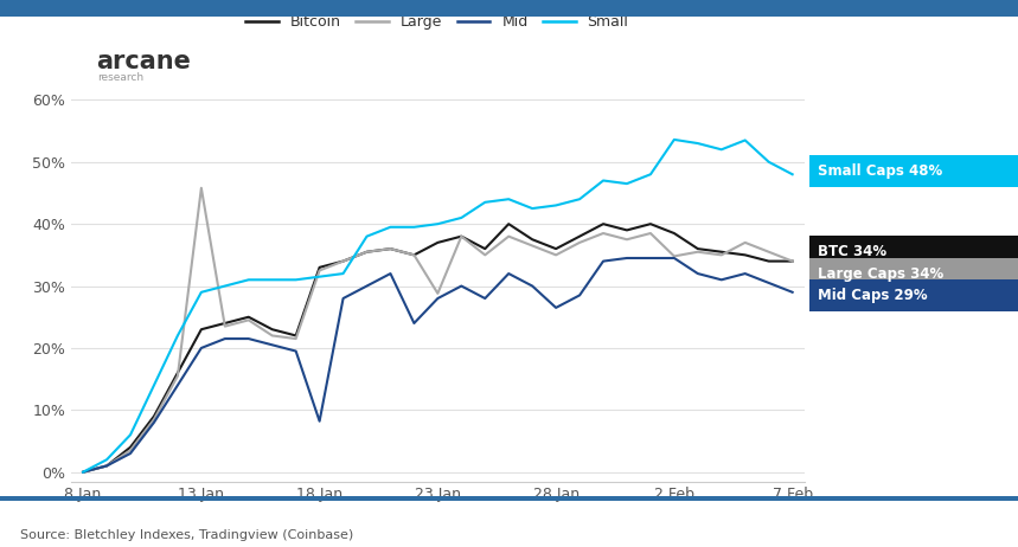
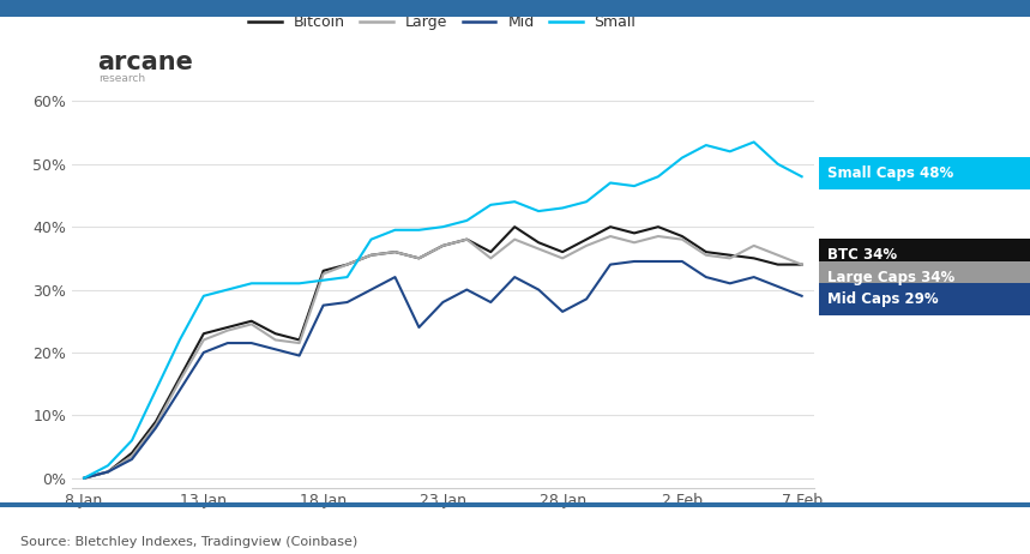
Large/13 Jan: 45.8% -> 22.0%
Mid/18 Jan: 8.2% -> 27.5%
Large/23 Jan: 28.8% -> 37.0%
Large/2 Feb: 34.8% -> 38.0%
Small/2 Feb: 53.6% -> 51.0%
